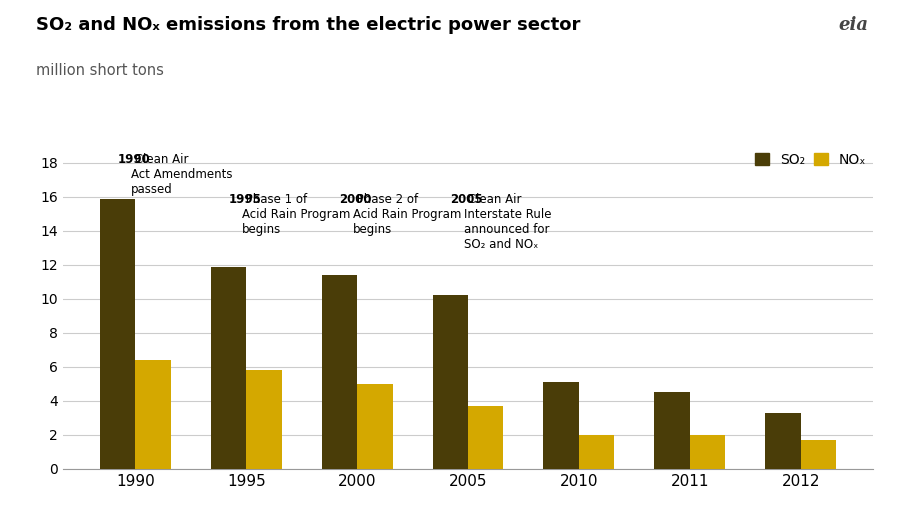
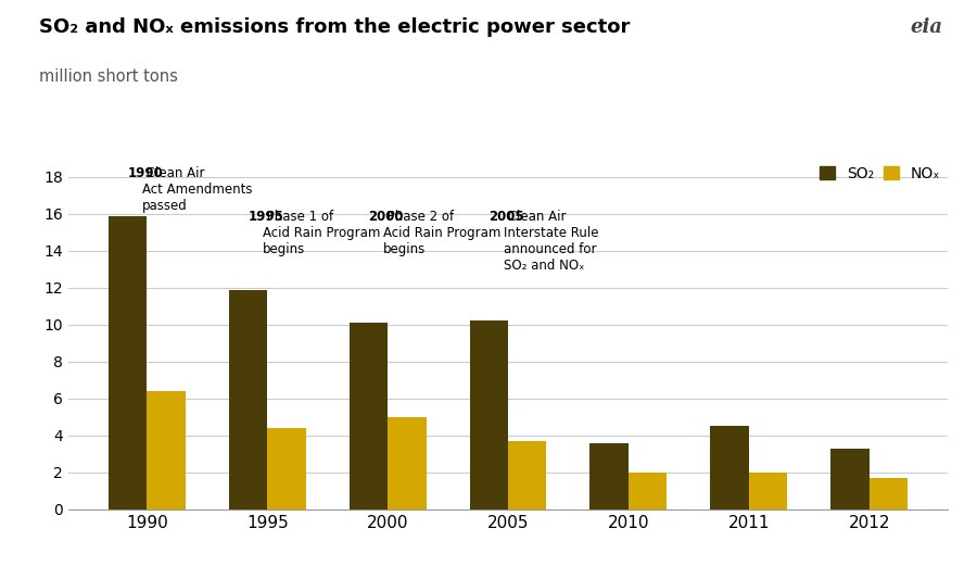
NOₓ/1995: 5.8 -> 4.4
SO₂/2000: 11.4 -> 10.1
SO₂/2010: 5.1 -> 3.6
